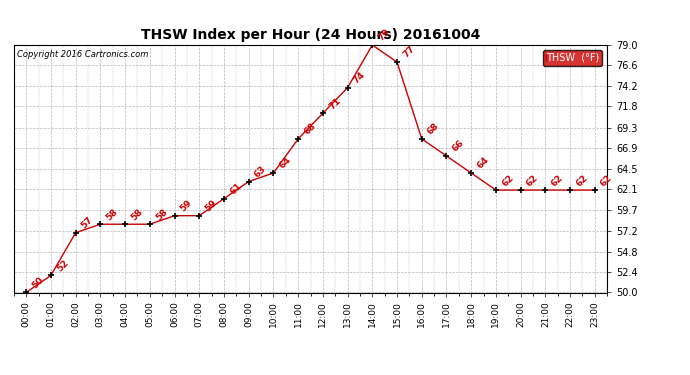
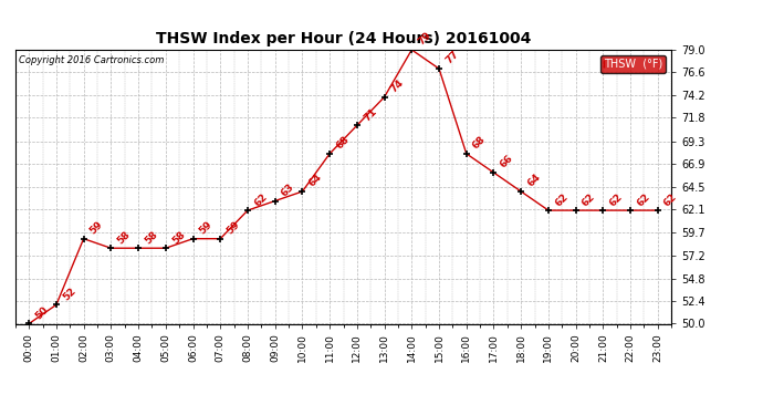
02:00: 57 -> 59
08:00: 61 -> 62
